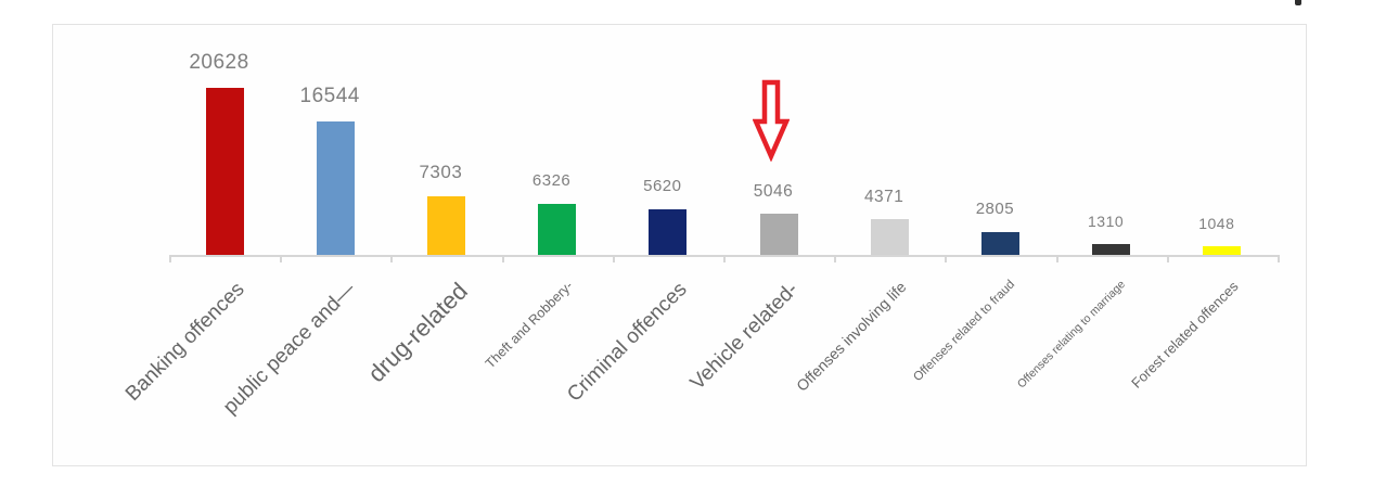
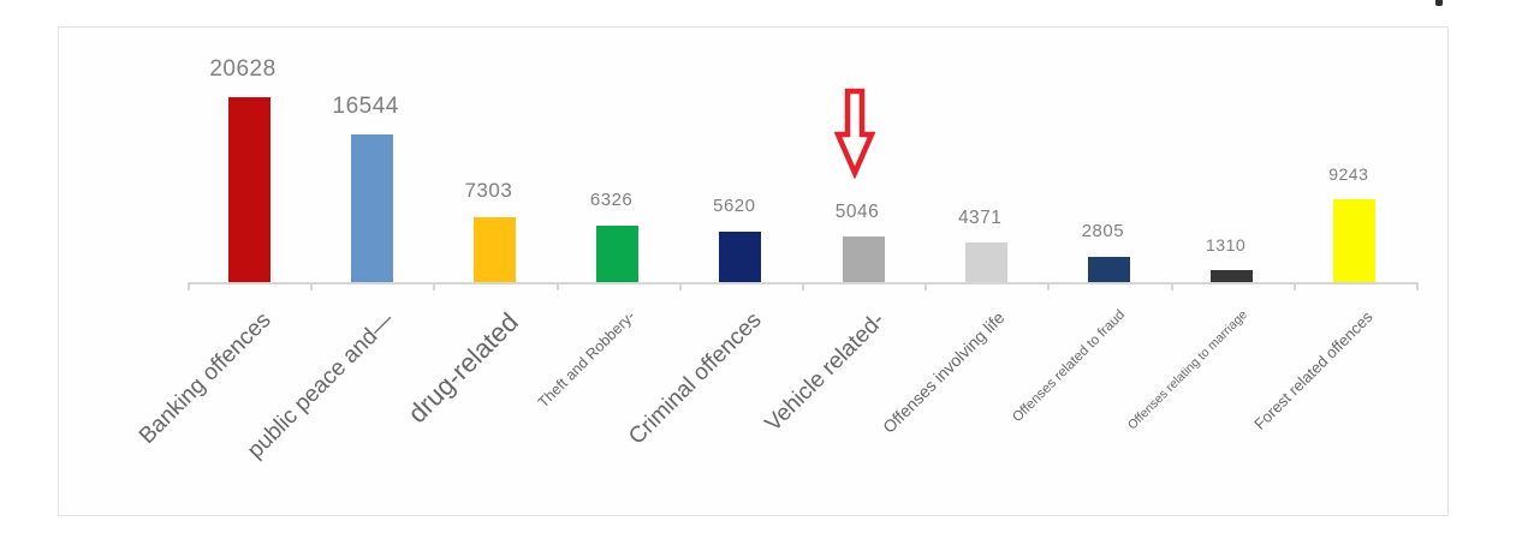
Forest related offences: 1048 -> 9243
